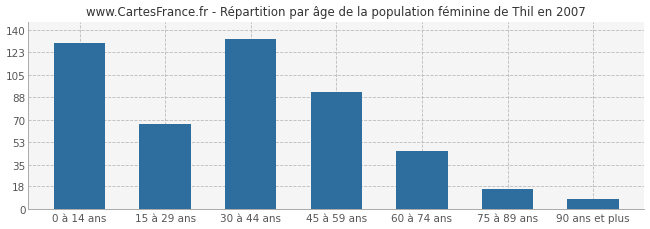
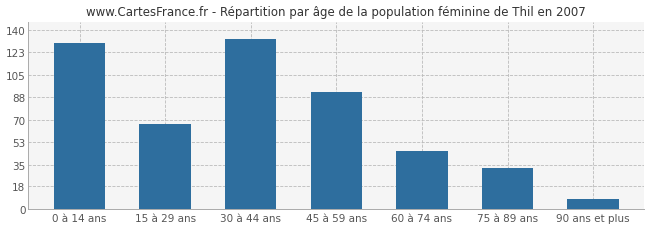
75 à 89 ans: 16 -> 32
